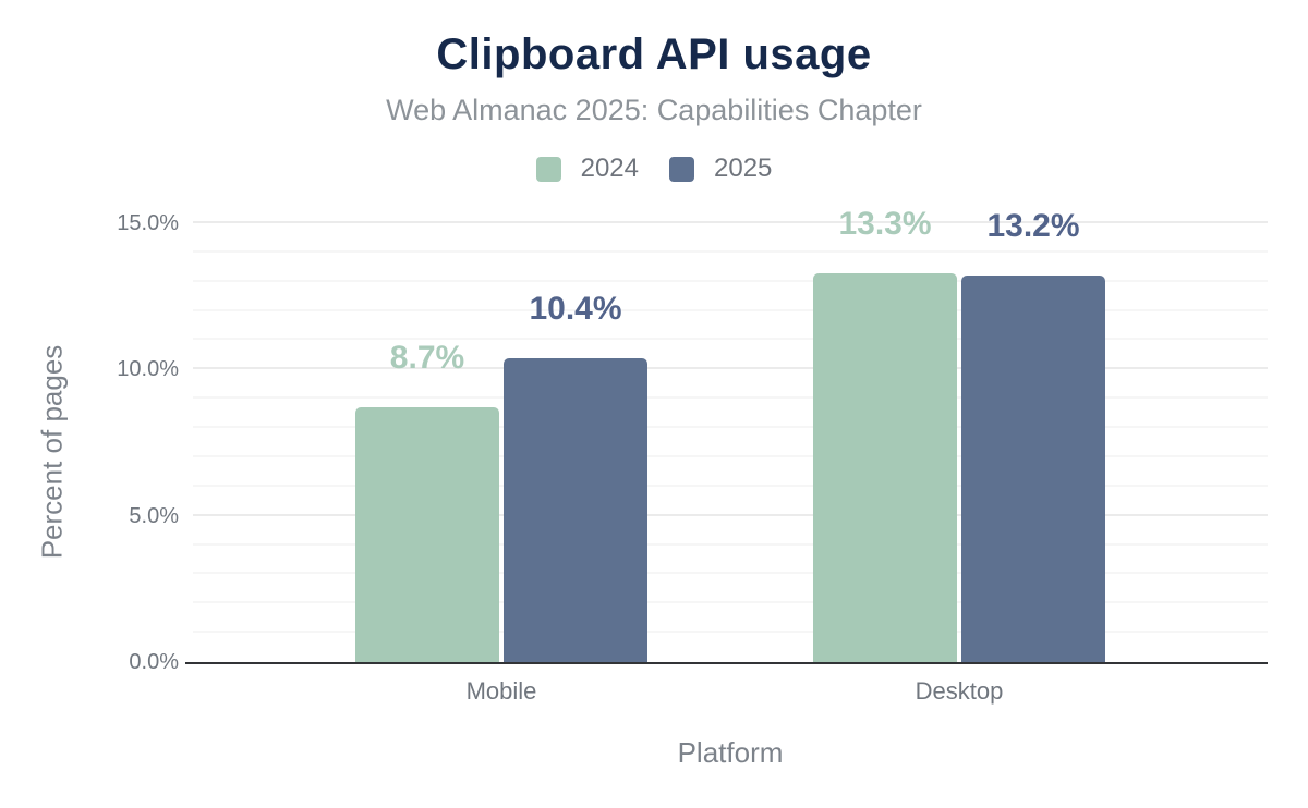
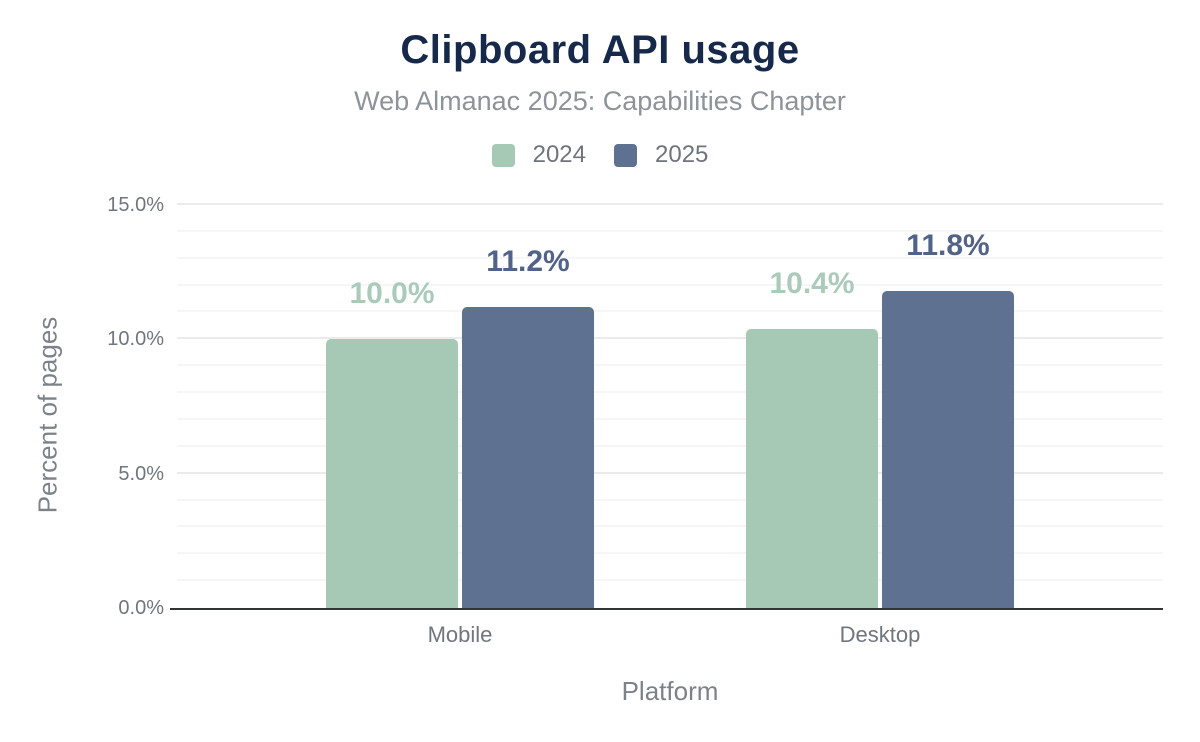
2024/Mobile: 8.7% -> 10.0%
2025/Mobile: 10.4% -> 11.2%
2024/Desktop: 13.3% -> 10.4%
2025/Desktop: 13.2% -> 11.8%
